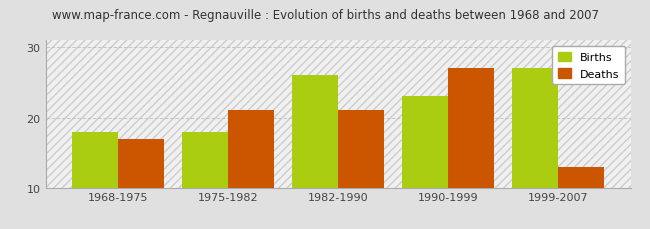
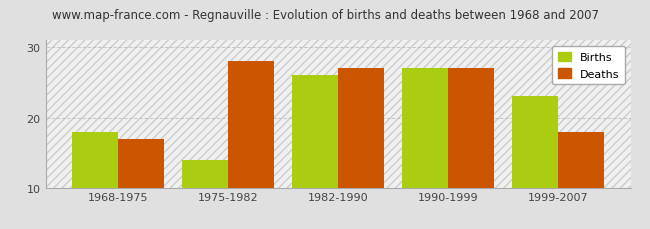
Births/1975-1982: 18 -> 14
Deaths/1975-1982: 21 -> 28
Deaths/1982-1990: 21 -> 27
Births/1990-1999: 23 -> 27
Births/1999-2007: 27 -> 23
Deaths/1999-2007: 13 -> 18
